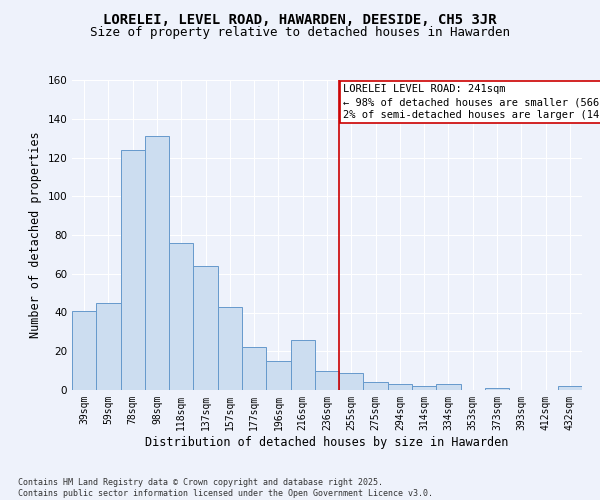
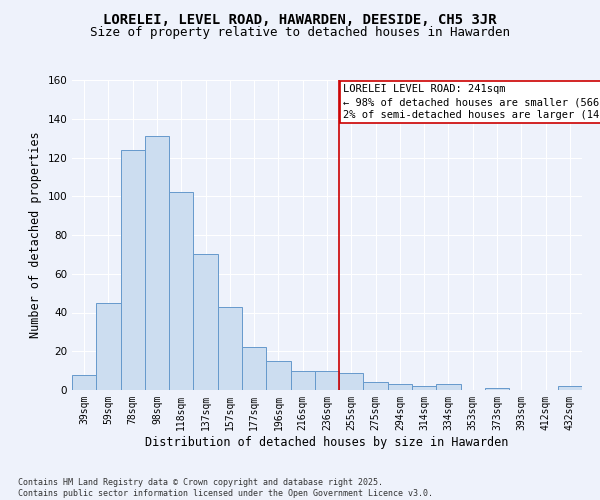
39sqm: 41 -> 8
118sqm: 76 -> 102
137sqm: 64 -> 70
216sqm: 26 -> 10
